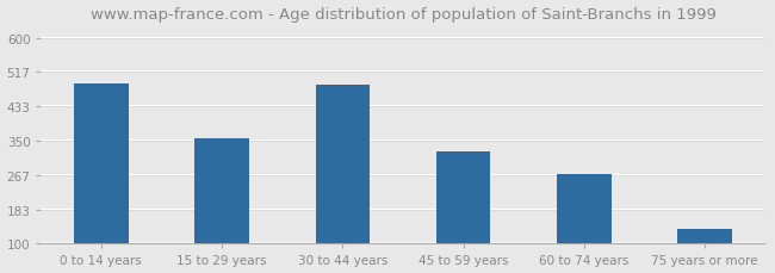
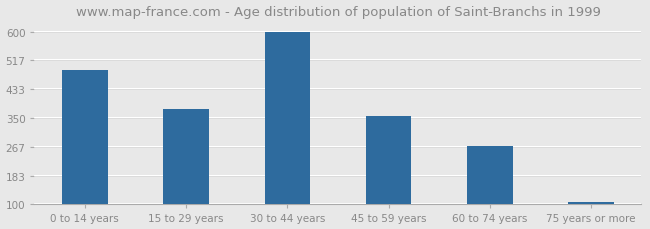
15 to 29 years: 355 -> 375
30 to 44 years: 485 -> 600
45 to 59 years: 325 -> 355
75 years or more: 135 -> 107
